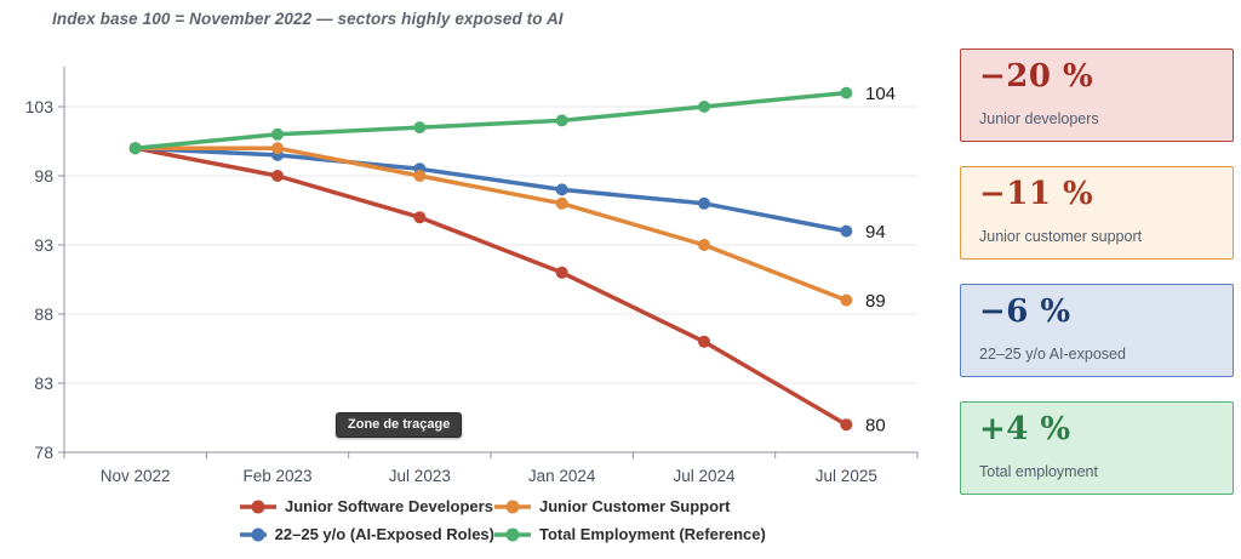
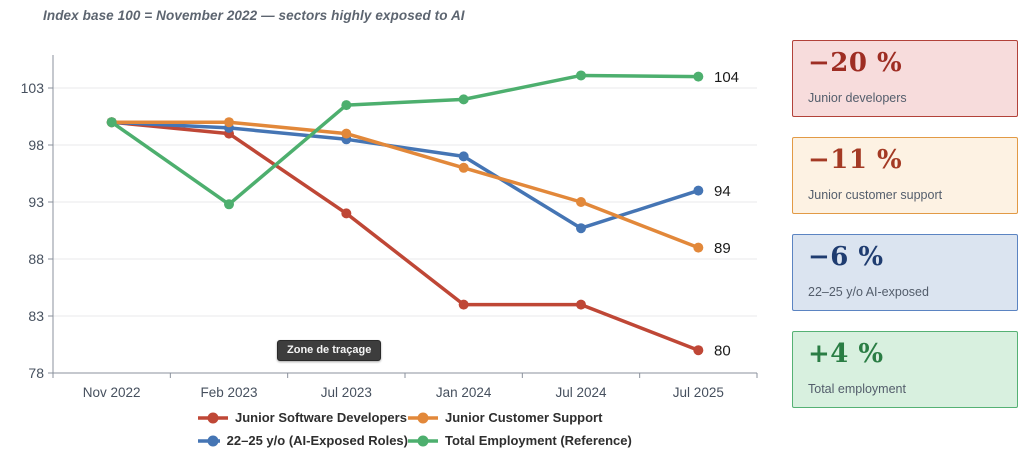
Junior Software Developers/Feb 2023: 98 -> 99
Total Employment (Reference)/Feb 2023: 101.0 -> 92.8
Junior Software Developers/Jul 2023: 95 -> 92
Junior Customer Support/Jul 2023: 98 -> 99
Junior Software Developers/Jan 2024: 91 -> 84
Junior Software Developers/Jul 2024: 86 -> 84
22–25 y/o (AI-Exposed Roles)/Jul 2024: 96.0 -> 90.7
Total Employment (Reference)/Jul 2024: 103.0 -> 104.1
